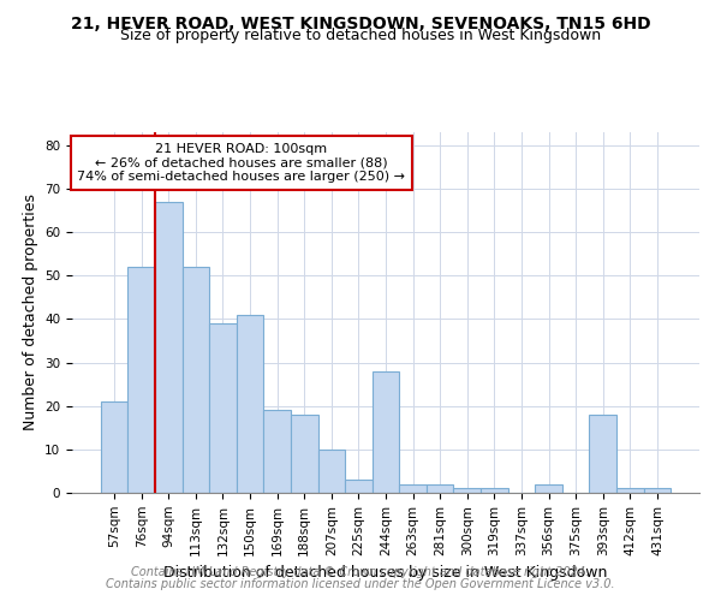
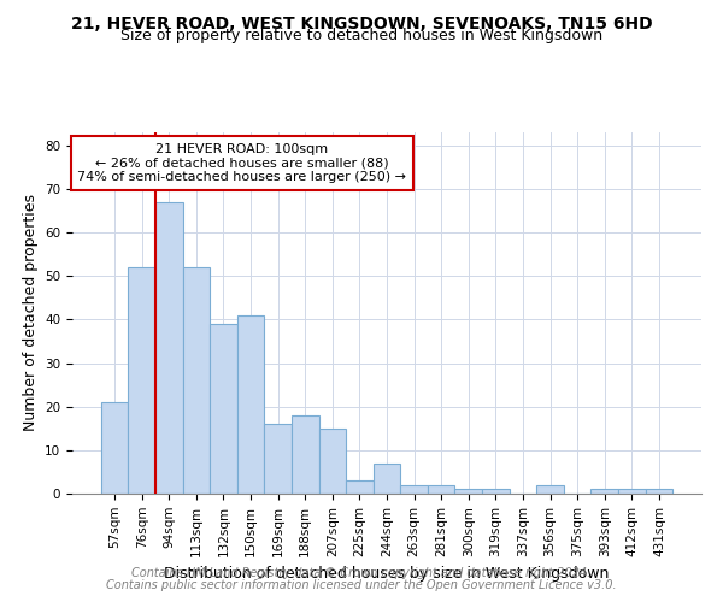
169sqm: 19 -> 16
207sqm: 10 -> 15
244sqm: 28 -> 7
393sqm: 18 -> 1
